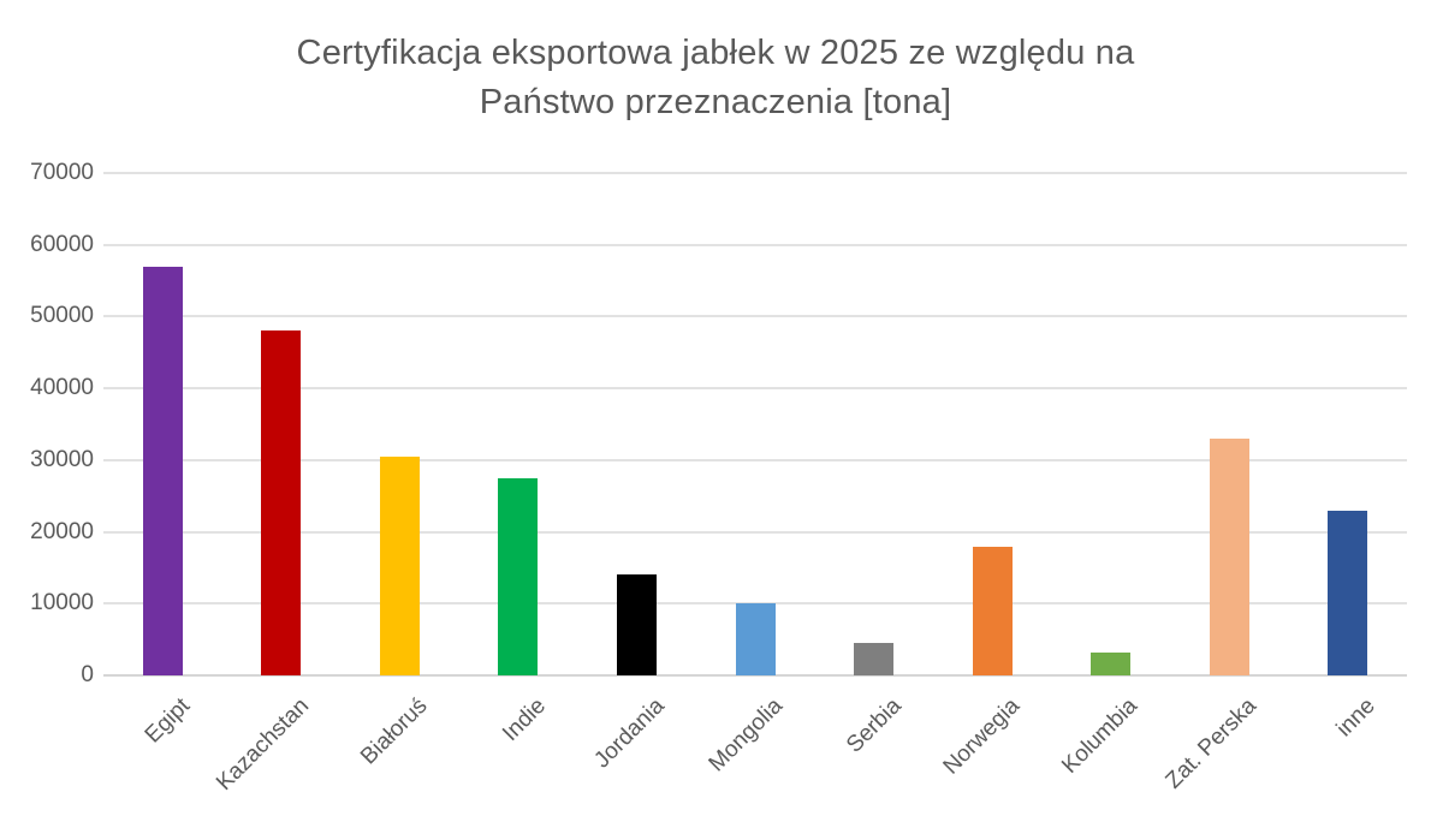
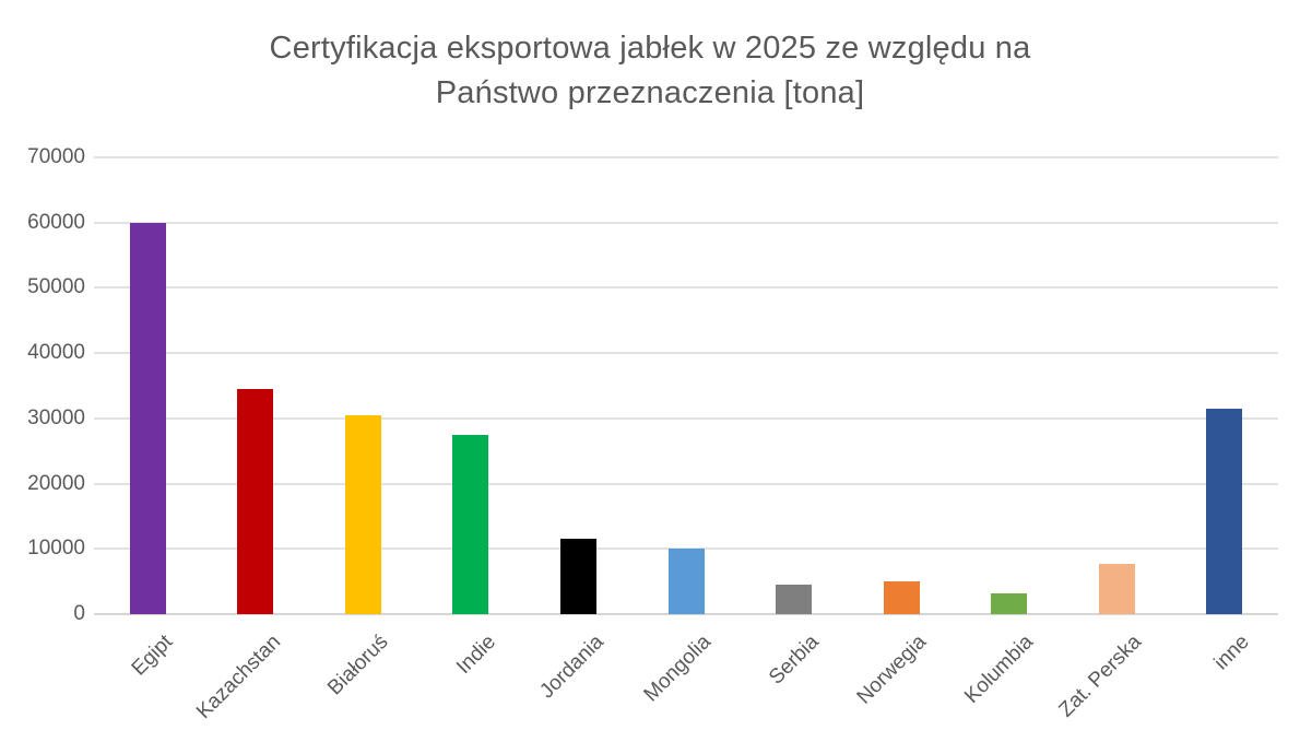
Egipt: 57000 -> 60000
Kazachstan: 48000 -> 34000
Jordania: 14000 -> 12000
Norwegia: 18000 -> 5000
Zat. Perska: 33000 -> 8000
inne: 23000 -> 32000
